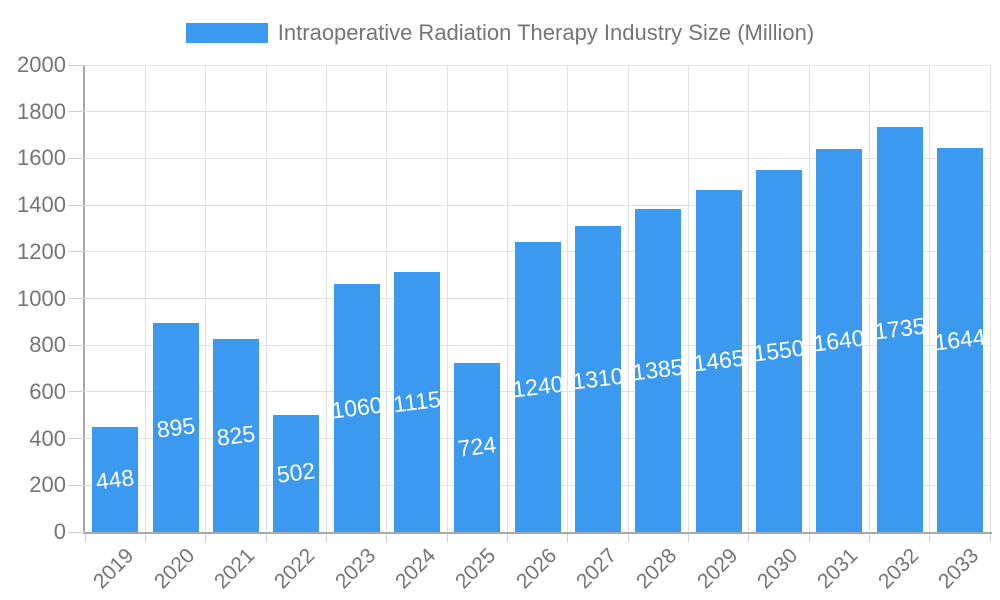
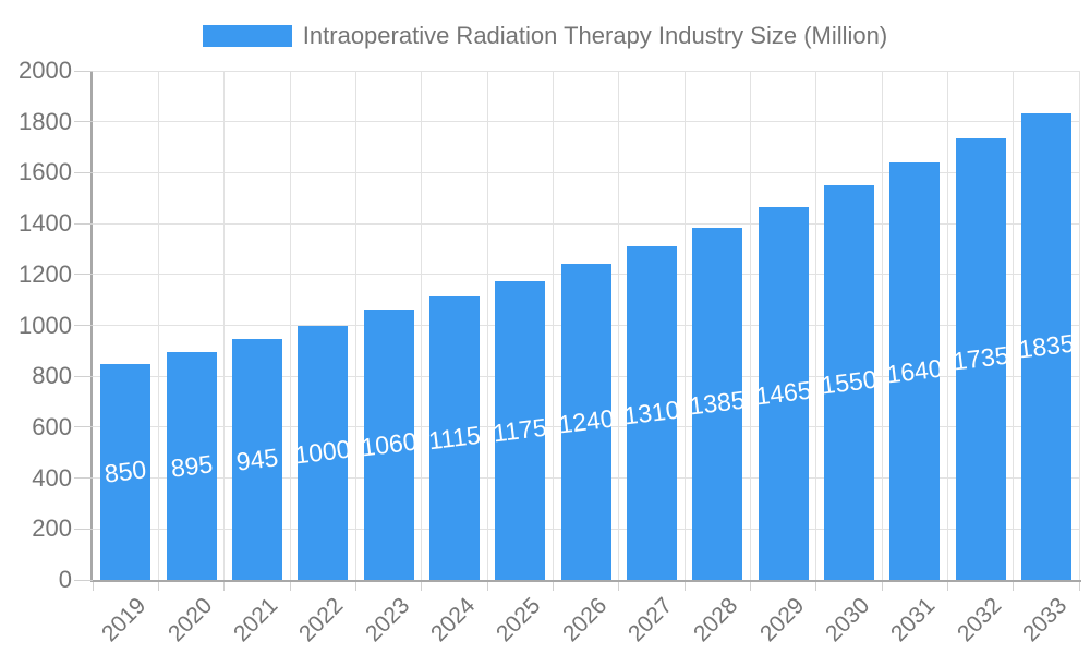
2019: 448 -> 850
2021: 825 -> 945
2022: 502 -> 1000
2025: 724 -> 1175
2033: 1644 -> 1835
